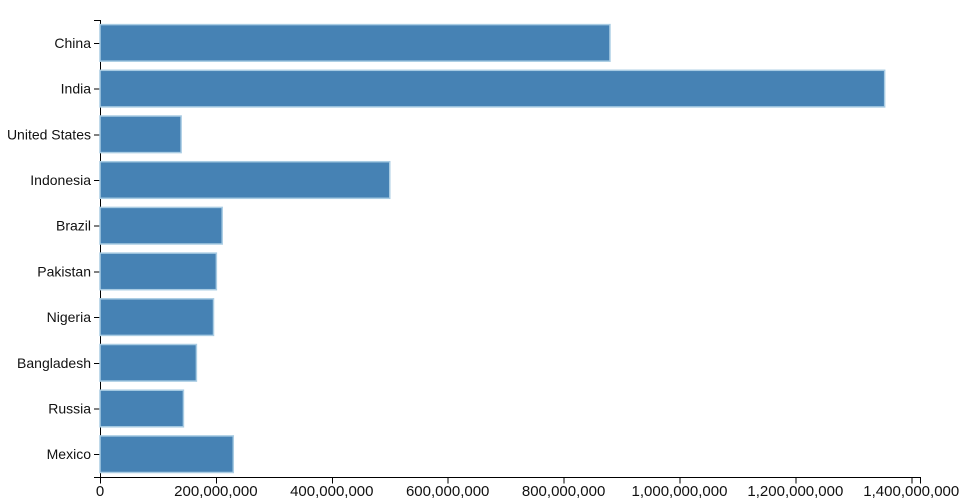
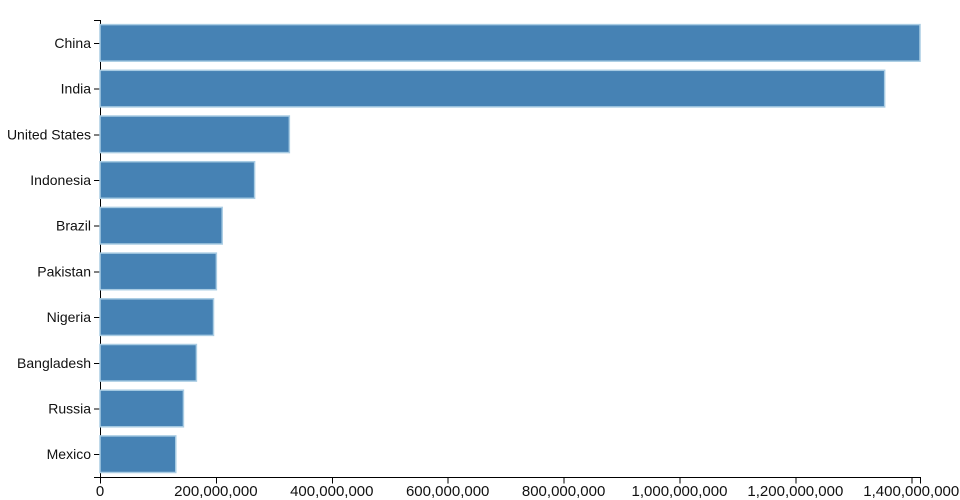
China: 880000000 -> 1420000000
United States: 140000000 -> 330000000
Indonesia: 500000000 -> 270000000
Mexico: 230000000 -> 130000000
